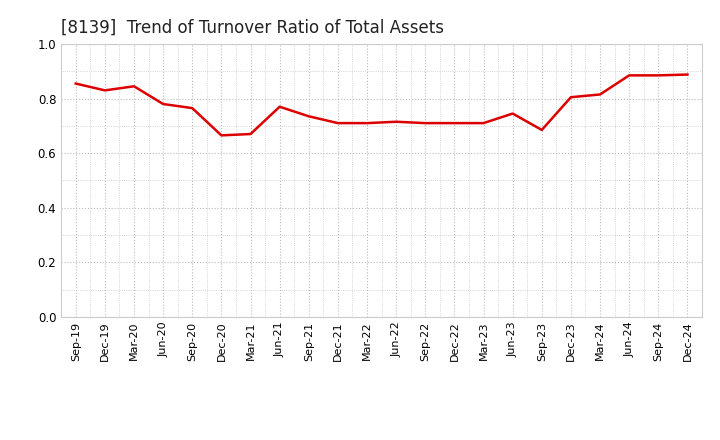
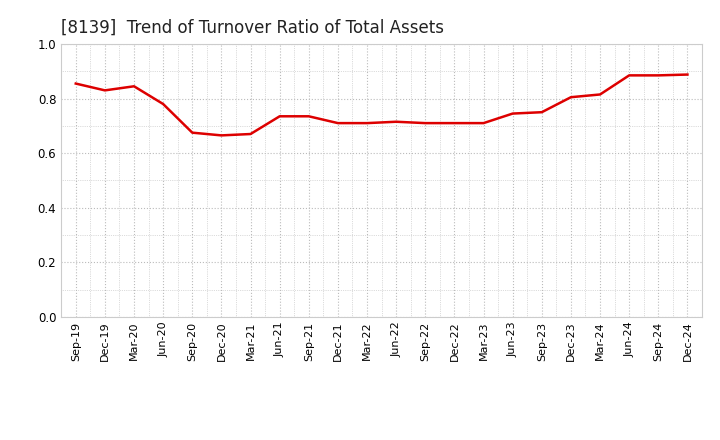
Sep-20: 0.765 -> 0.675
Jun-21: 0.770 -> 0.735
Sep-23: 0.685 -> 0.750
